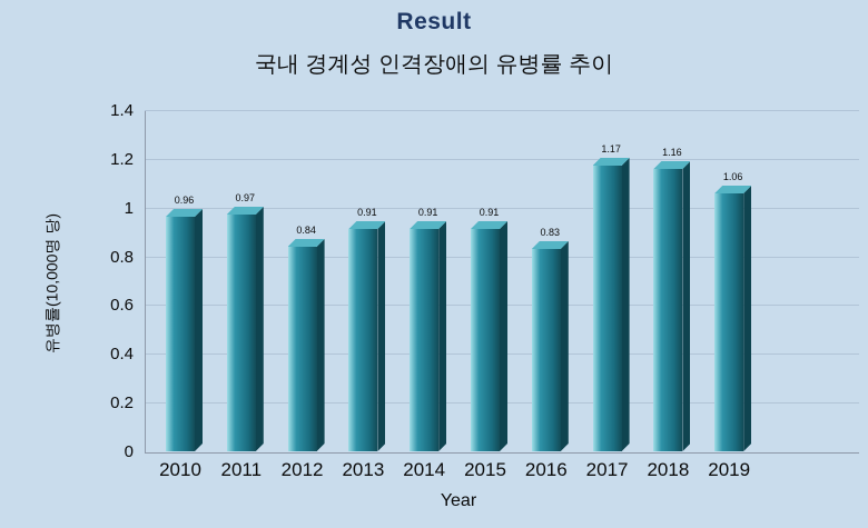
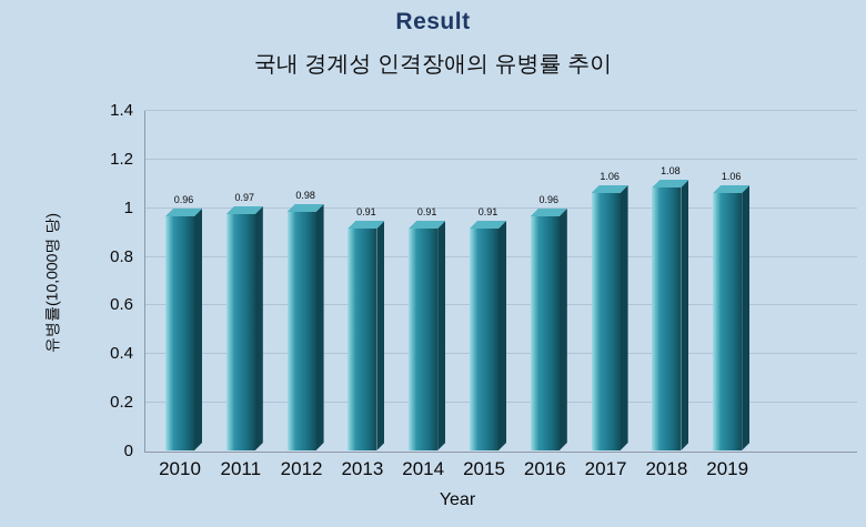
2012: 0.84 -> 0.98
2016: 0.83 -> 0.96
2017: 1.17 -> 1.06
2018: 1.16 -> 1.08
